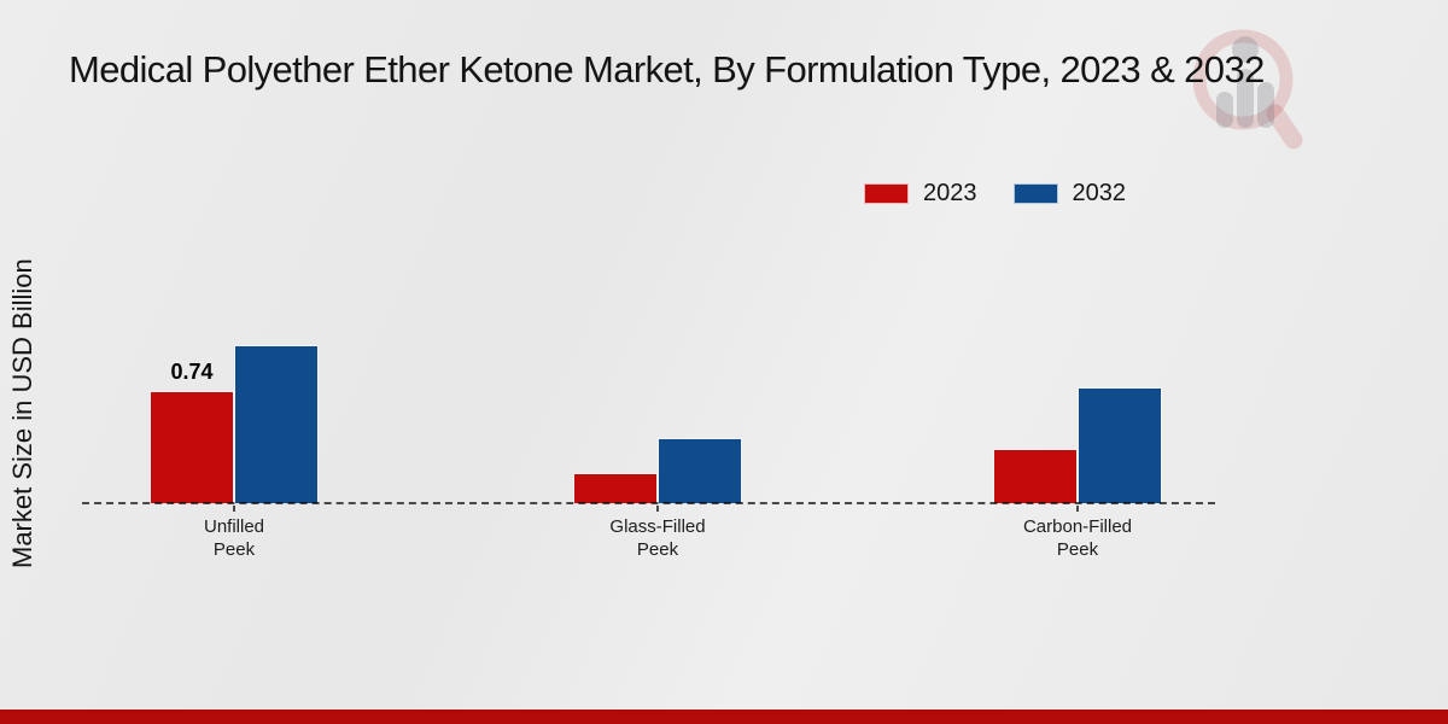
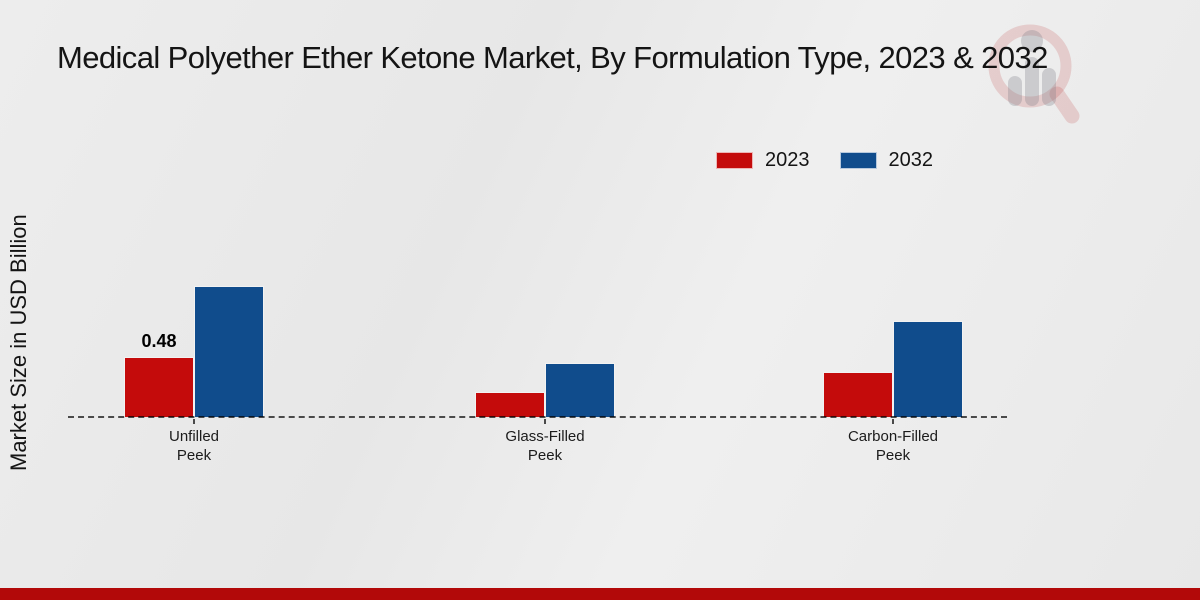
2023/Unfilled Peek: 0.74 -> 0.48
